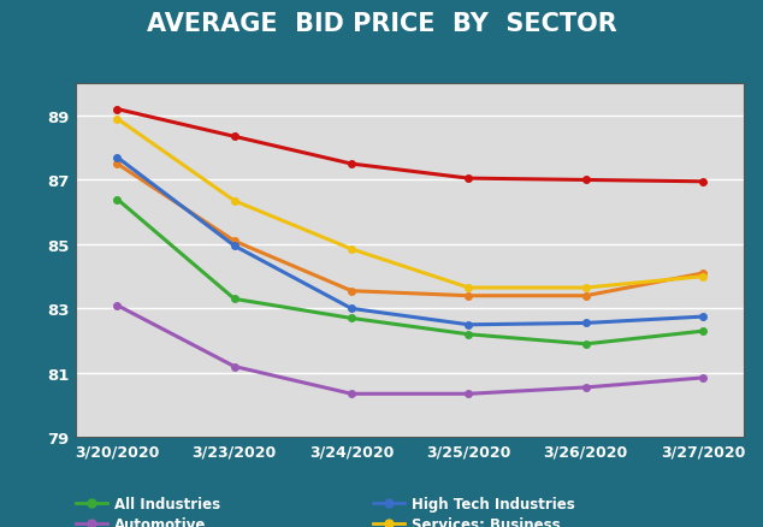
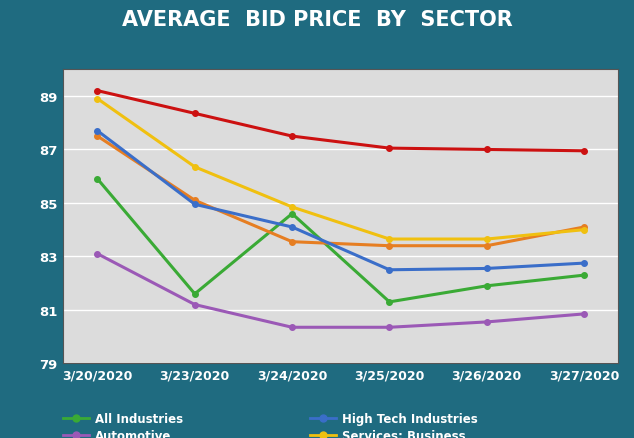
All Industries/3/20/2020: 86.4 -> 85.9
All Industries/3/23/2020: 83.3 -> 81.6
All Industries/3/24/2020: 82.7 -> 84.6
High Tech Industries/3/24/2020: 83.00 -> 84.10
All Industries/3/25/2020: 82.2 -> 81.3
